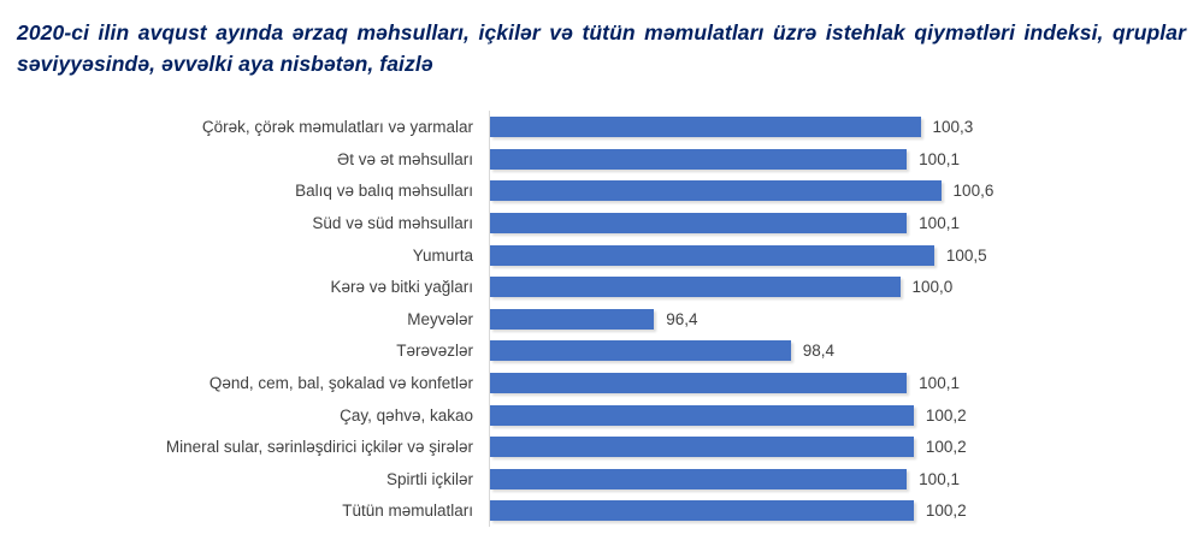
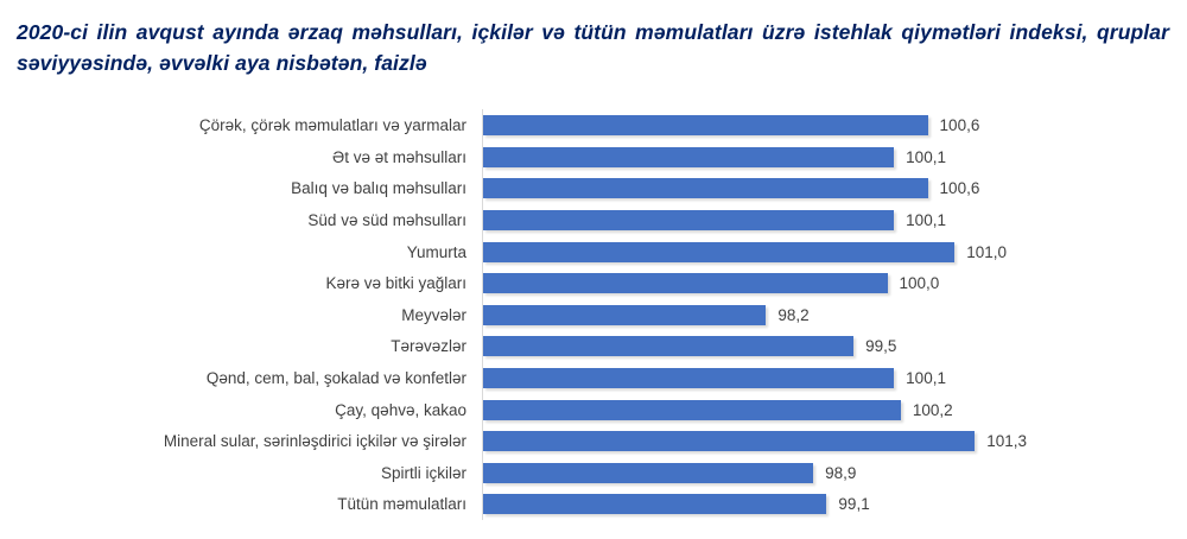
Çörək, çörək məmulatları və yarmalar: 100,3 -> 100,6
Yumurta: 100,5 -> 101,0
Meyvələr: 96,4 -> 98,2
Tərəvəzlər: 98,4 -> 99,5
Mineral sular, sərinləşdirici içkilər və şirələr: 100,2 -> 101,3
Spirtli içkilər: 100,1 -> 98,9
Tütün məmulatları: 100,2 -> 99,1
